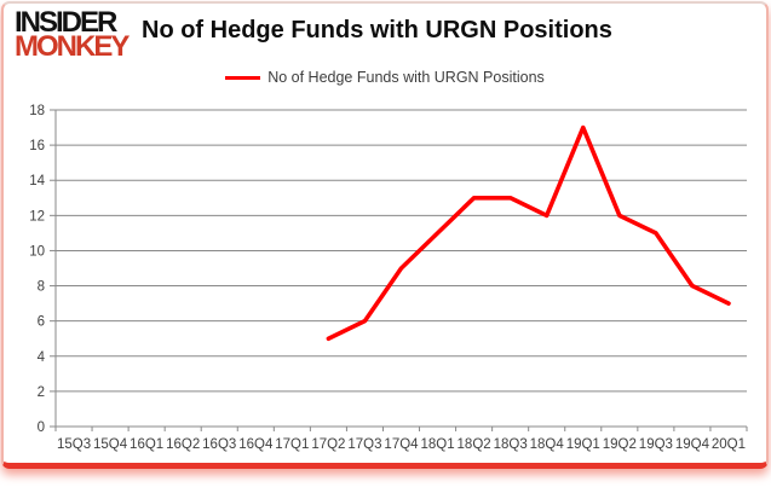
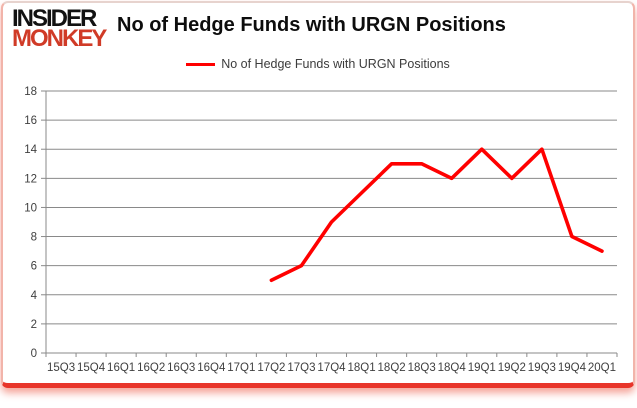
19Q1: 17 -> 14
19Q3: 11 -> 14
